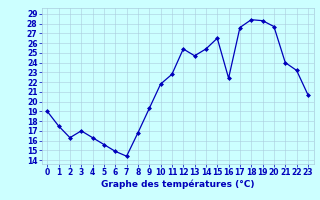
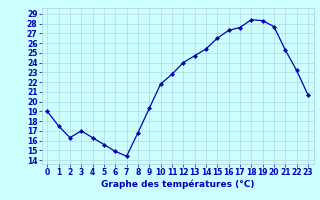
12: 25.4 -> 24.0
16: 22.4 -> 27.3
21: 24.0 -> 25.3
